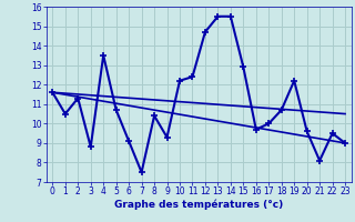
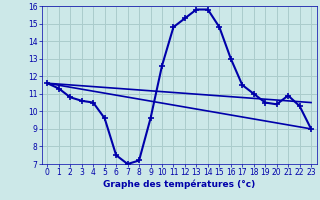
1: 10.5 -> 11.3
2: 11.3 -> 10.8
3: 8.8 -> 10.6
4: 13.5 -> 10.5
5: 10.7 -> 9.6
6: 9.1 -> 7.5
7: 7.5 -> 7.0
8: 10.4 -> 7.2
9: 9.3 -> 9.6
10: 12.2 -> 12.6
11: 12.4 -> 14.8
12: 14.7 -> 15.3
13: 15.5 -> 15.8
14: 15.5 -> 15.8
15: 12.9 -> 14.8
16: 9.7 -> 13.0
17: 10.0 -> 11.5
18: 10.7 -> 11.0
19: 12.2 -> 10.5
20: 9.6 -> 10.4
21: 8.1 -> 10.9
22: 9.5 -> 10.3
